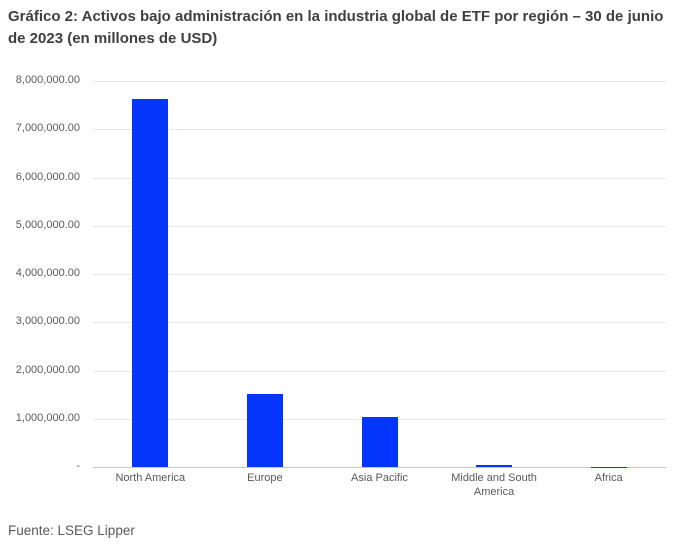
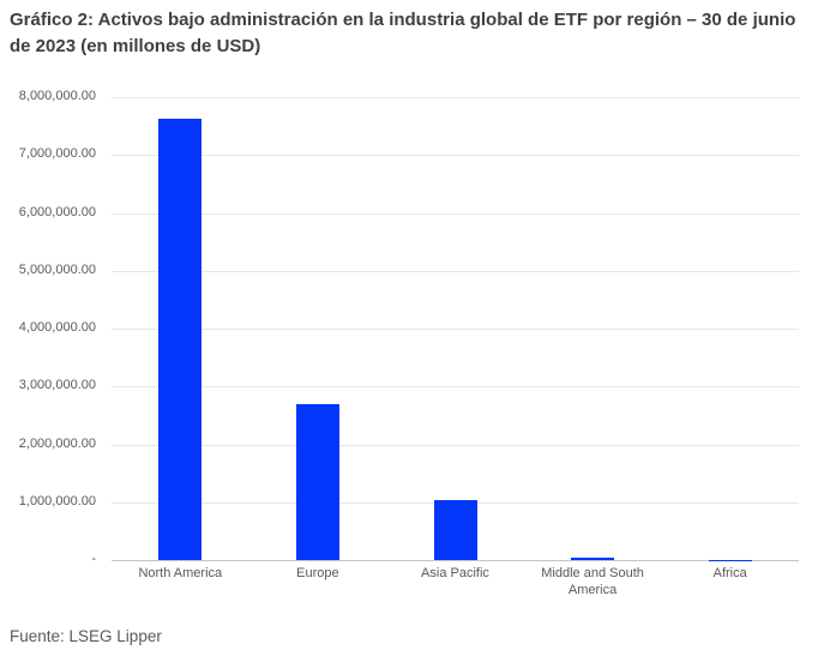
Europe: 1500000 -> 2700000
